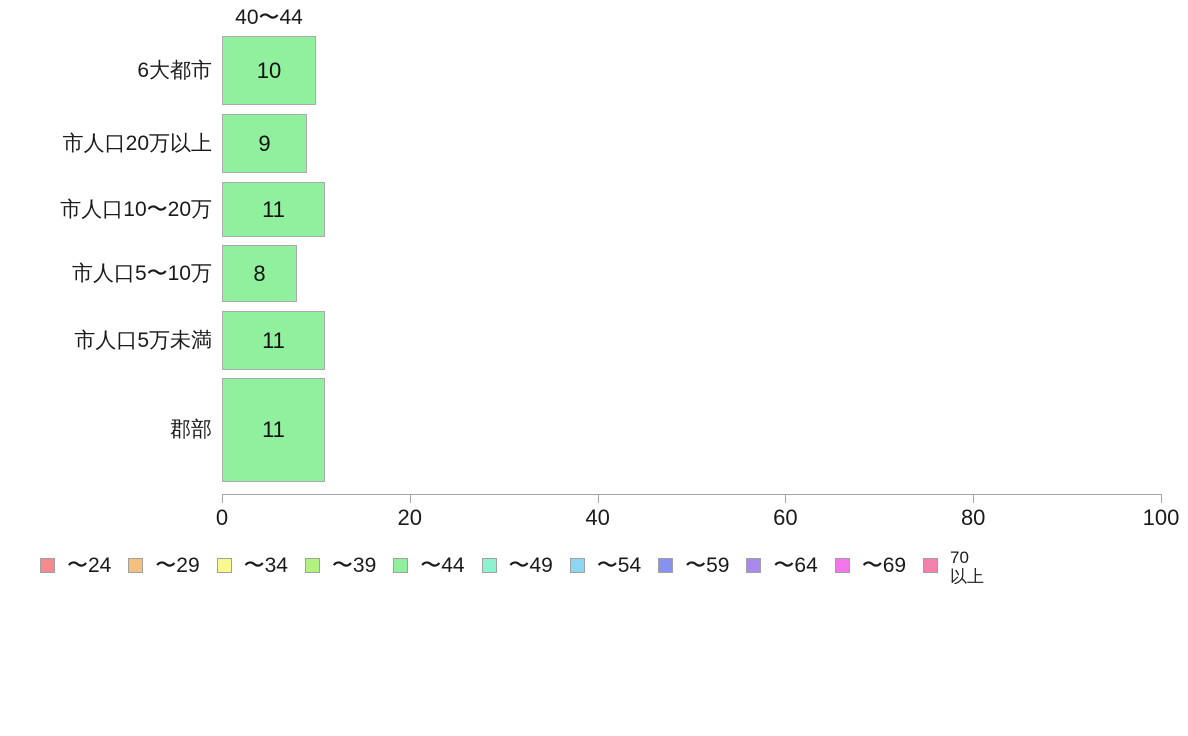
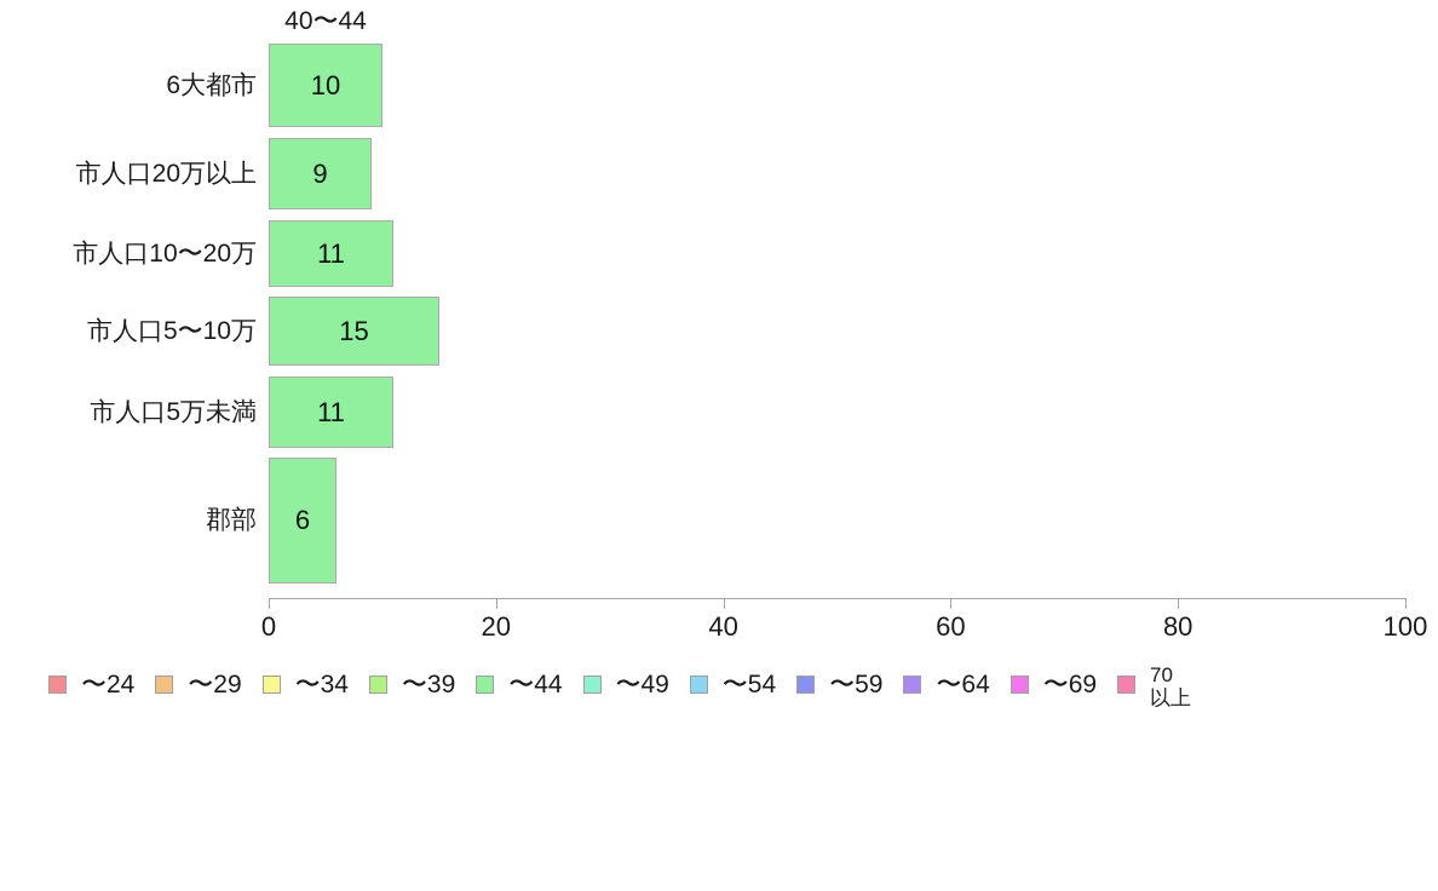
市人口5〜10万: 8 -> 15
郡部: 11 -> 6
